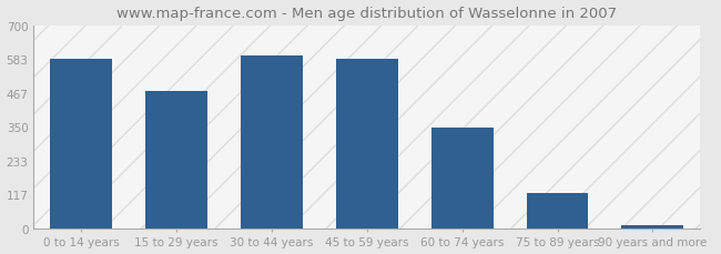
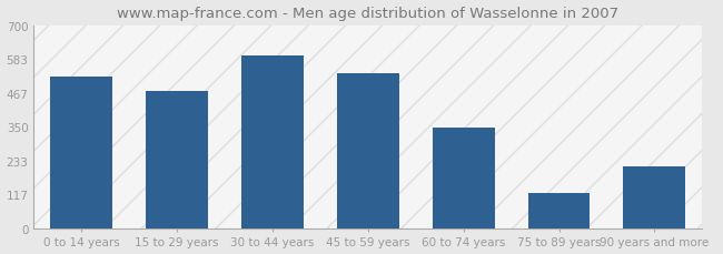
0 to 14 years: 583 -> 525
45 to 59 years: 585 -> 535
90 years and more: 12 -> 215
